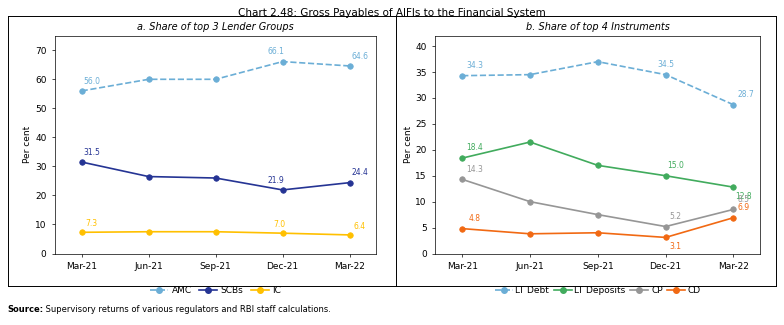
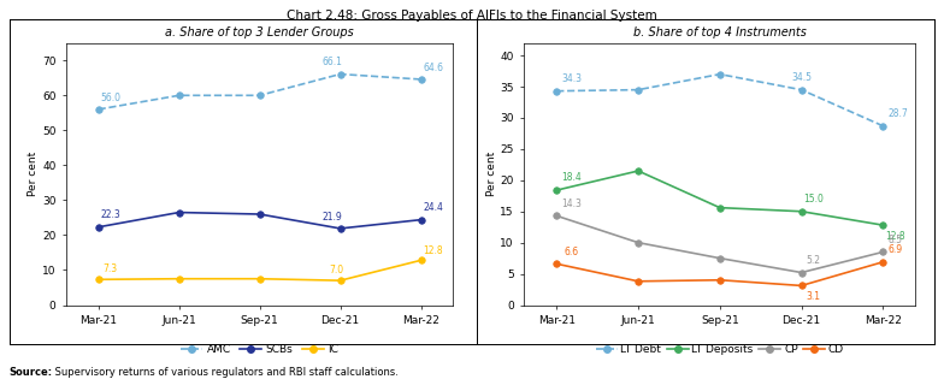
a. Share of top 3 Lender Groups/SCBs/Mar-21: 31.5 -> 22.3
a. Share of top 3 Lender Groups/IC/Mar-22: 6.4 -> 12.8
b. Share of top 4 Instruments/CD/Mar-21: 4.8 -> 6.6
b. Share of top 4 Instruments/LT Deposits/Sep-21: 17.0 -> 15.6
